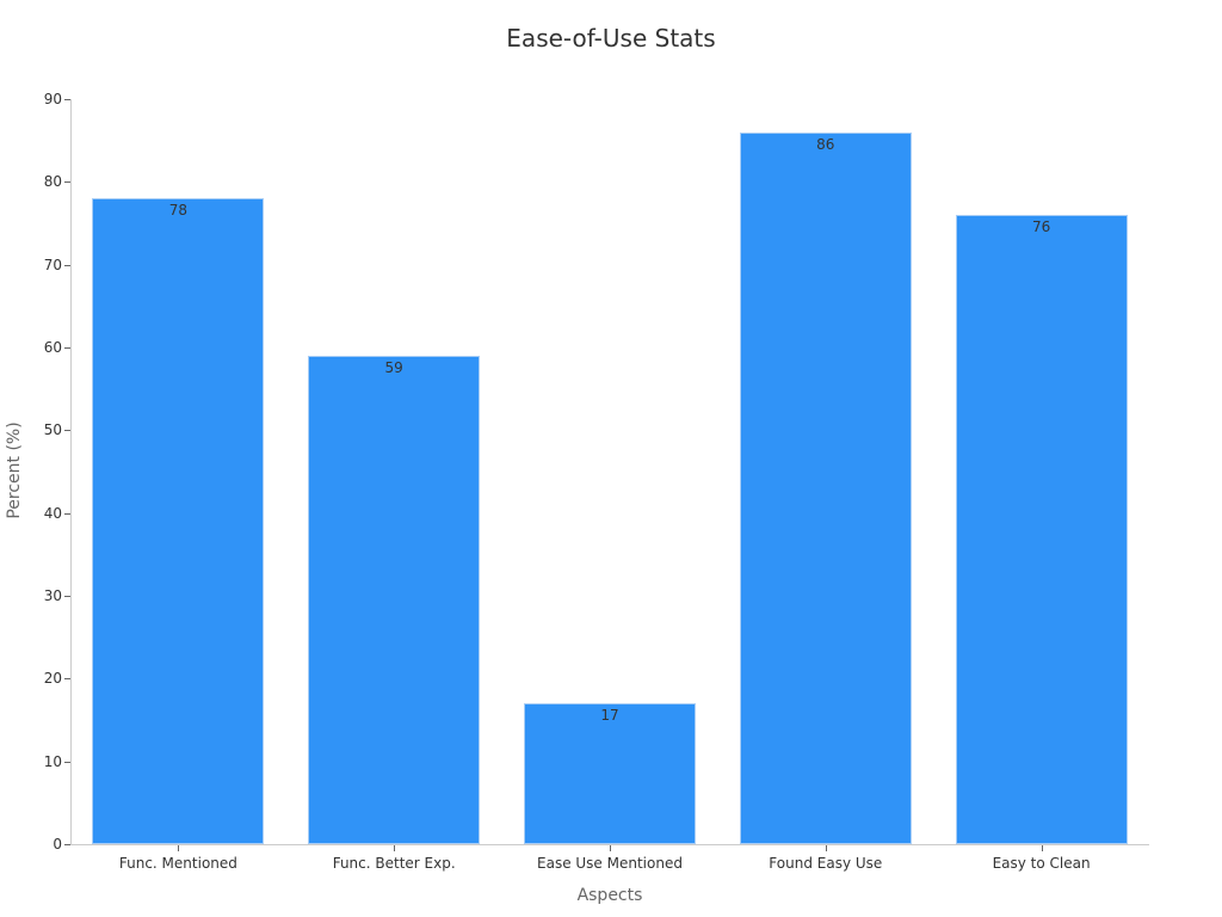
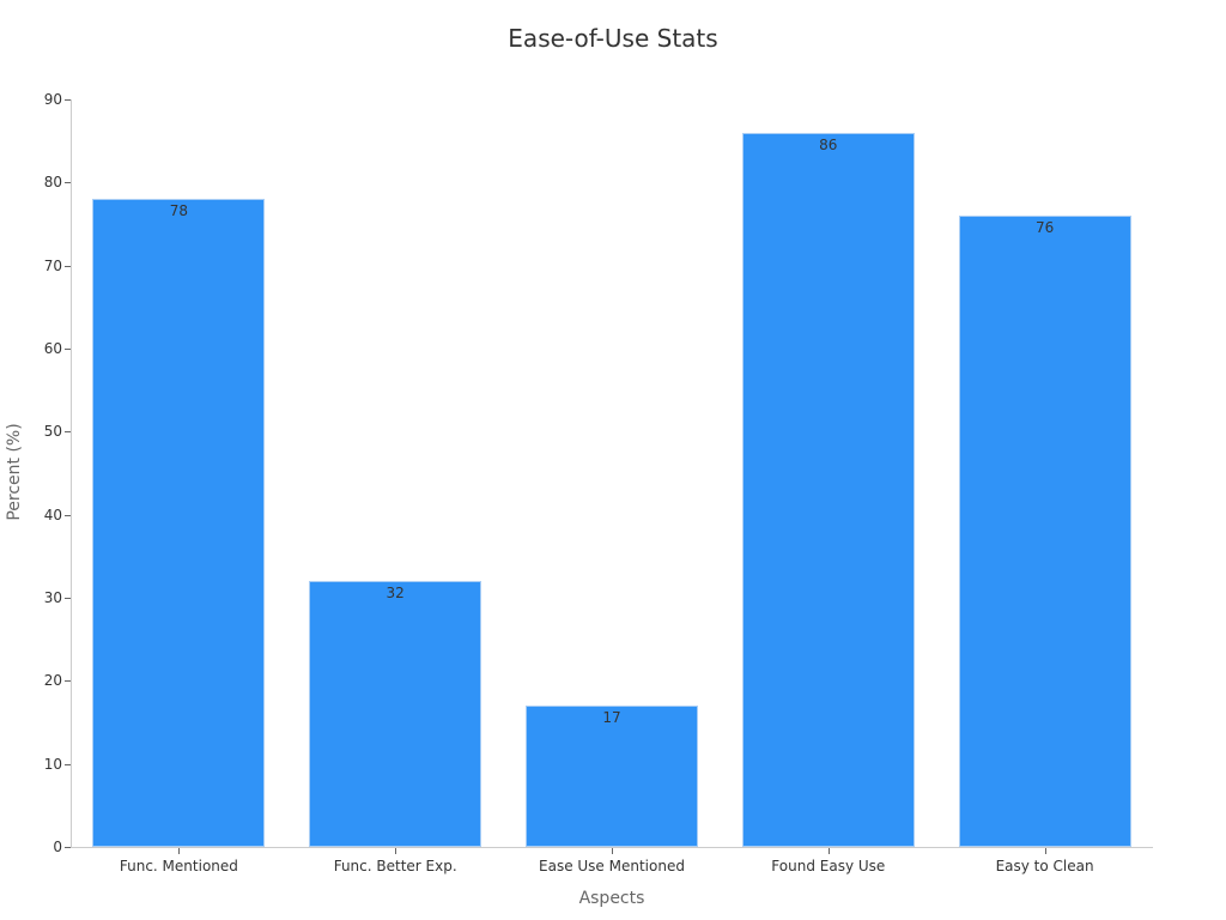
Func. Better Exp.: 59 -> 32
